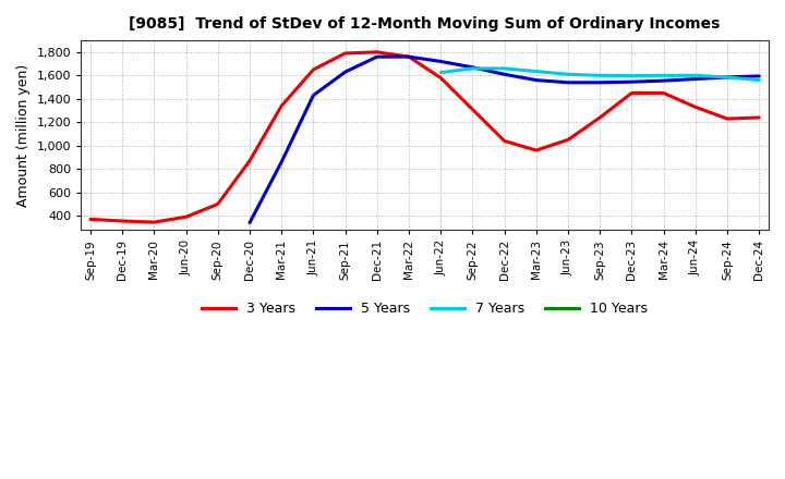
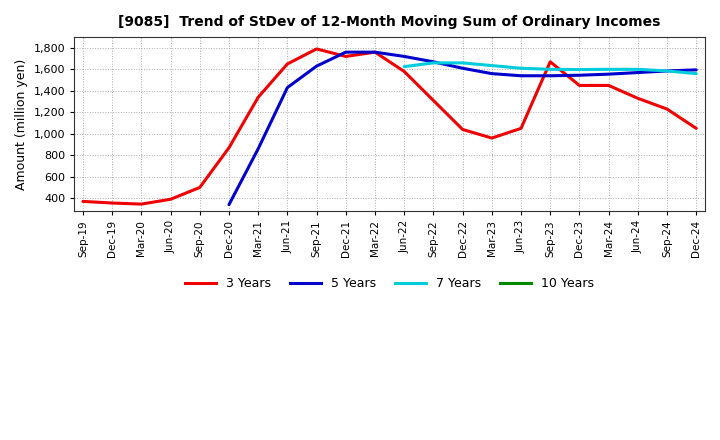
3 Years/Dec-21: 1,800 -> 1,720
3 Years/Sep-23: 1,240 -> 1,670
3 Years/Dec-24: 1,240 -> 1,050
